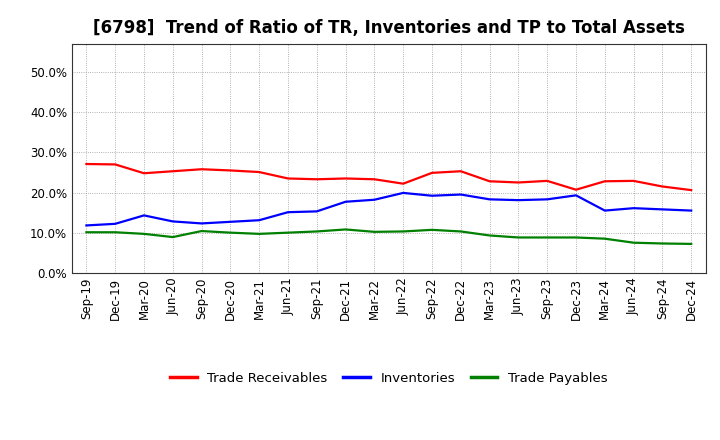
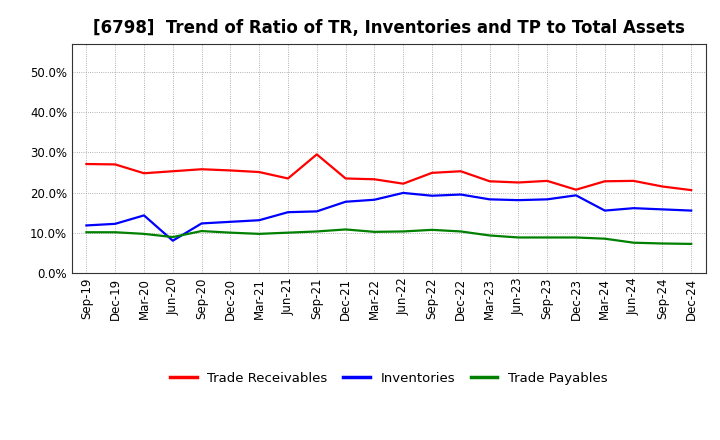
Inventories/Jun-20: 12.8% -> 8.0%
Trade Receivables/Sep-21: 23.3% -> 29.5%
